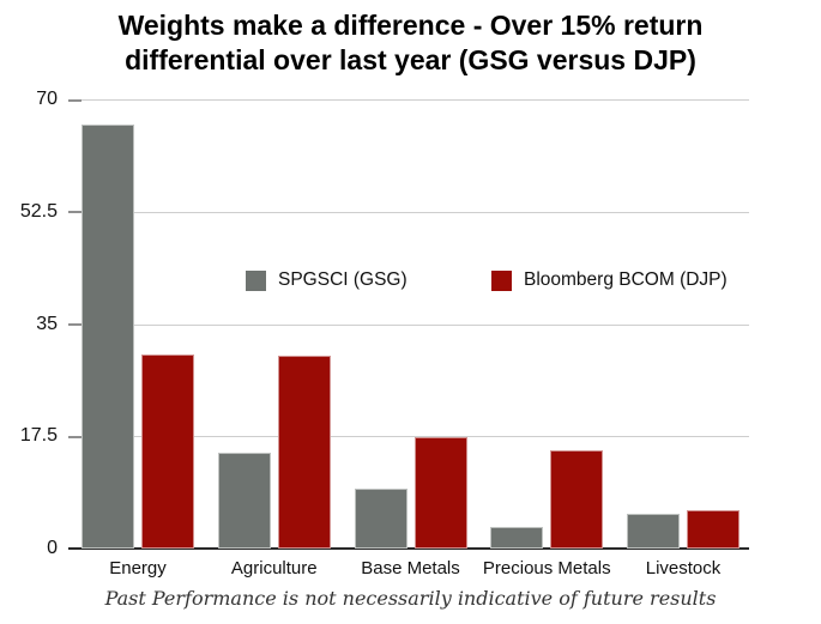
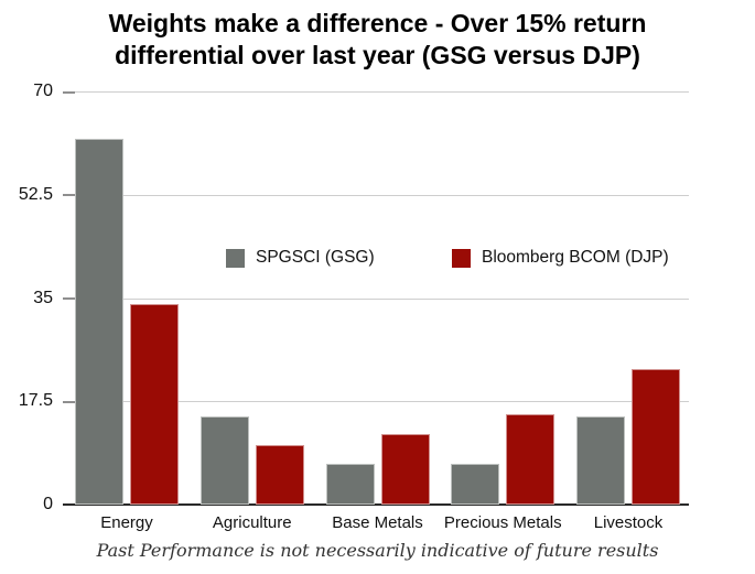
SPGSCI (GSG)/Energy: 66 -> 62
Bloomberg BCOM (DJP)/Energy: 30 -> 34
Bloomberg BCOM (DJP)/Agriculture: 30 -> 10
SPGSCI (GSG)/Base Metals: 9 -> 7
Bloomberg BCOM (DJP)/Base Metals: 17 -> 12
SPGSCI (GSG)/Precious Metals: 3 -> 7
SPGSCI (GSG)/Livestock: 6 -> 15
Bloomberg BCOM (DJP)/Livestock: 6 -> 23
